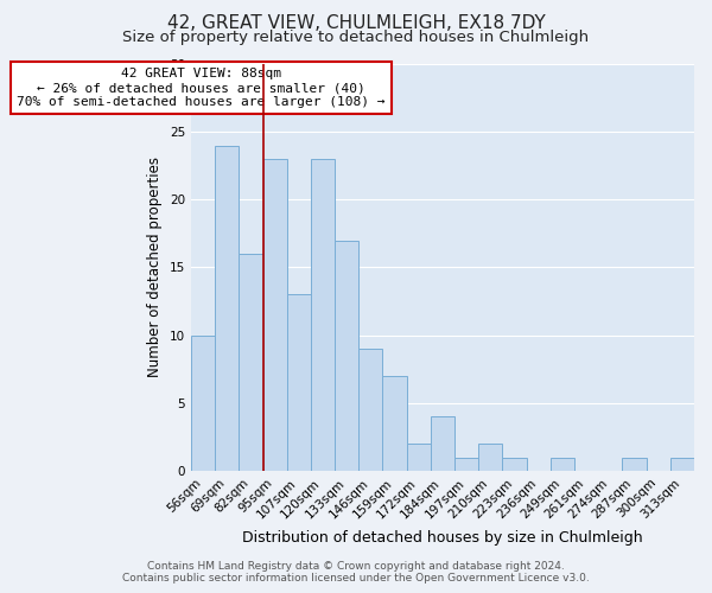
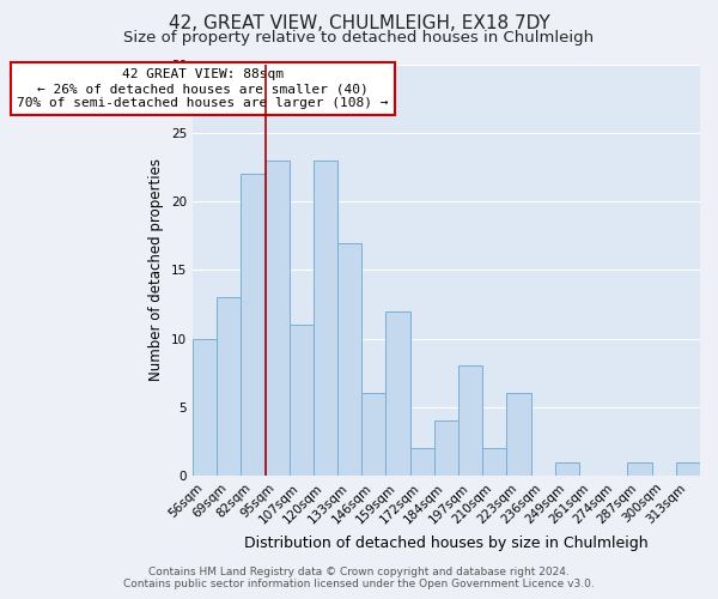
69sqm: 24 -> 13
82sqm: 16 -> 22
107sqm: 13 -> 11
146sqm: 9 -> 6
159sqm: 7 -> 12
197sqm: 1 -> 8
223sqm: 1 -> 6
